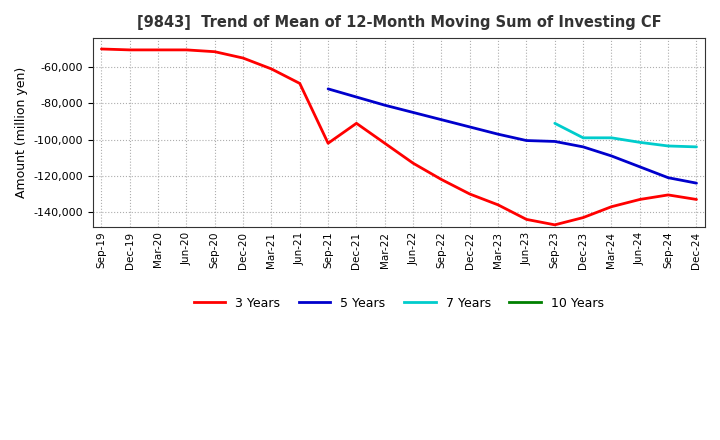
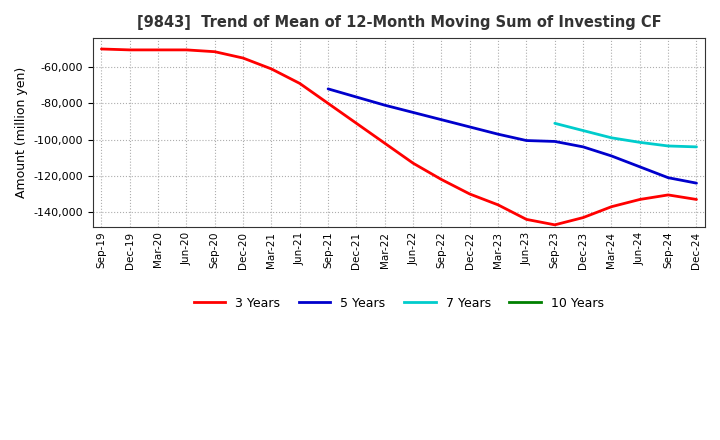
3 Years/Sep-21: -102,000 -> -80,000
7 Years/Dec-23: -99,000 -> -95,000
